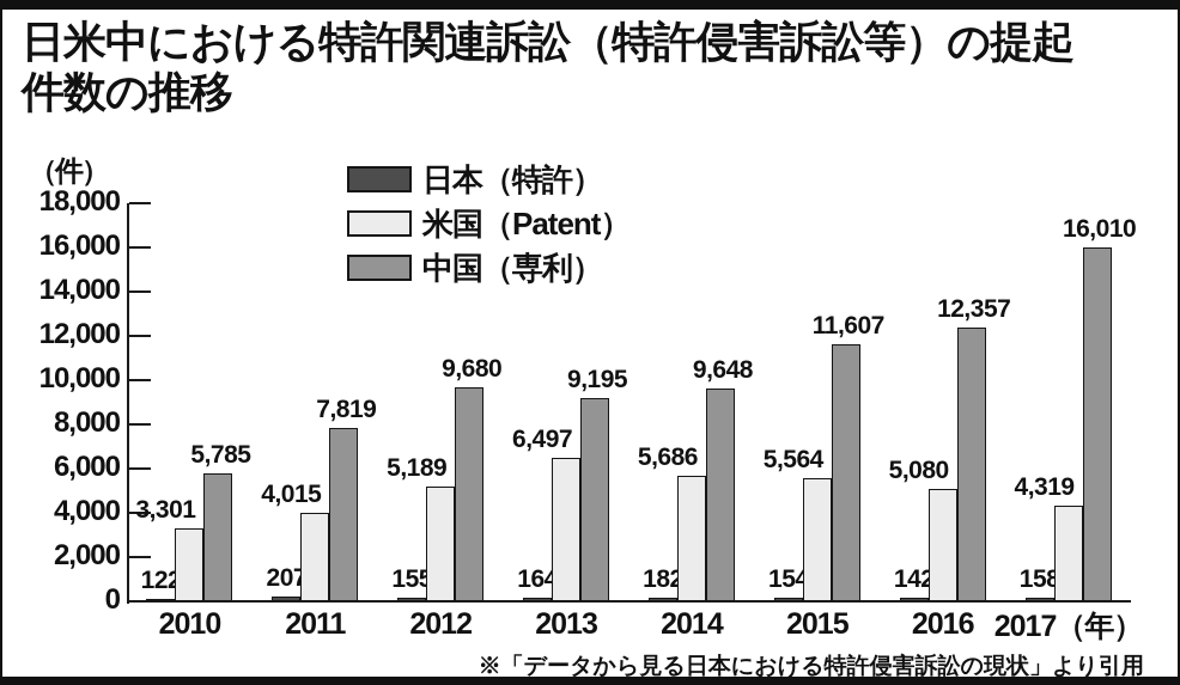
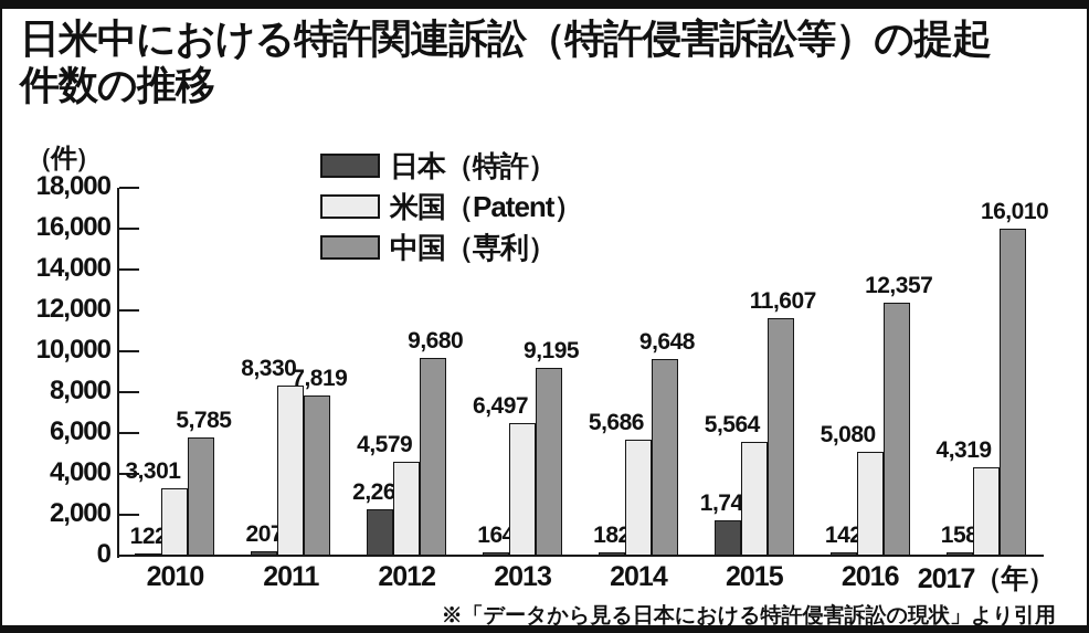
米国（Patent）/2011: 4,015 -> 8,330
日本（特許）/2012: 155 -> 2,266
米国（Patent）/2012: 5,189 -> 4,579
日本（特許）/2015: 154 -> 1,745
